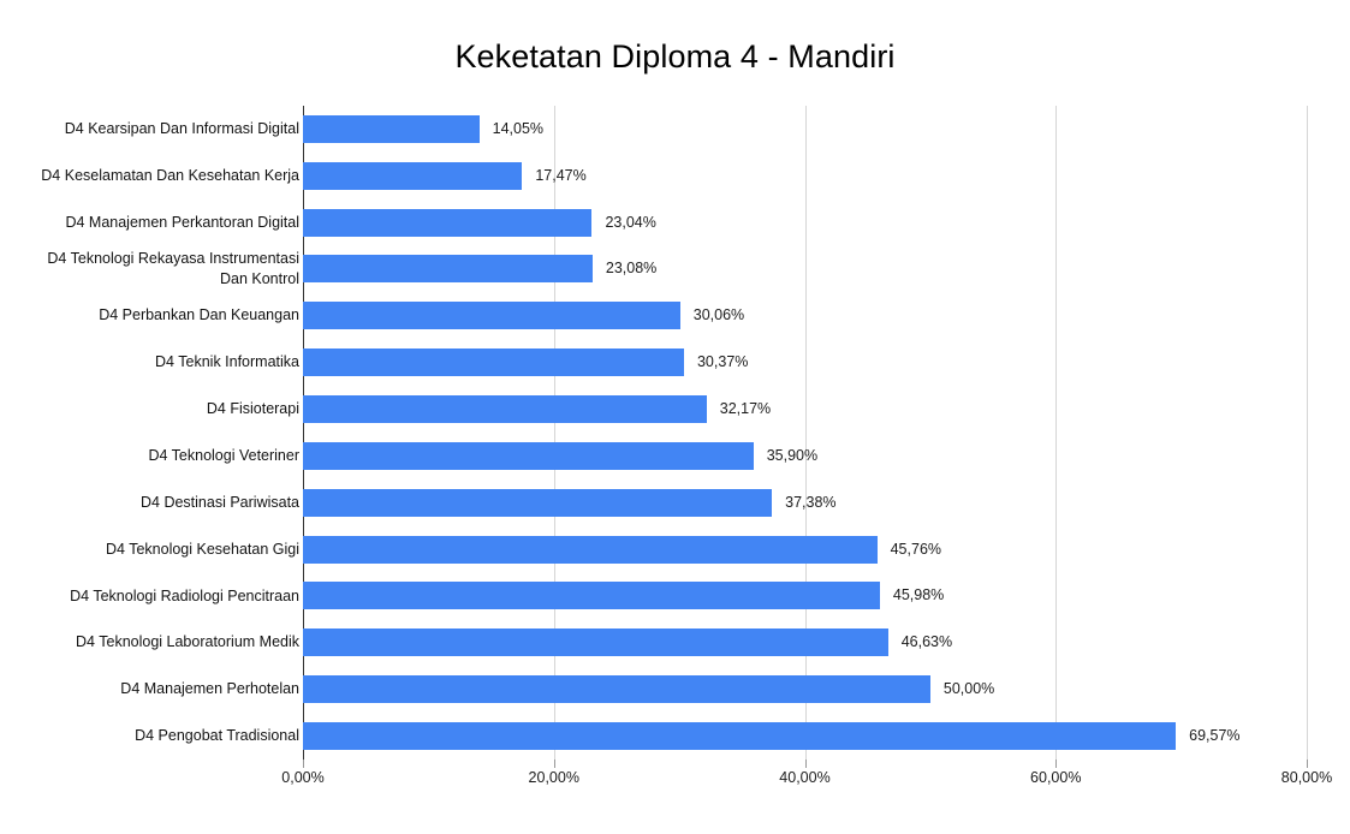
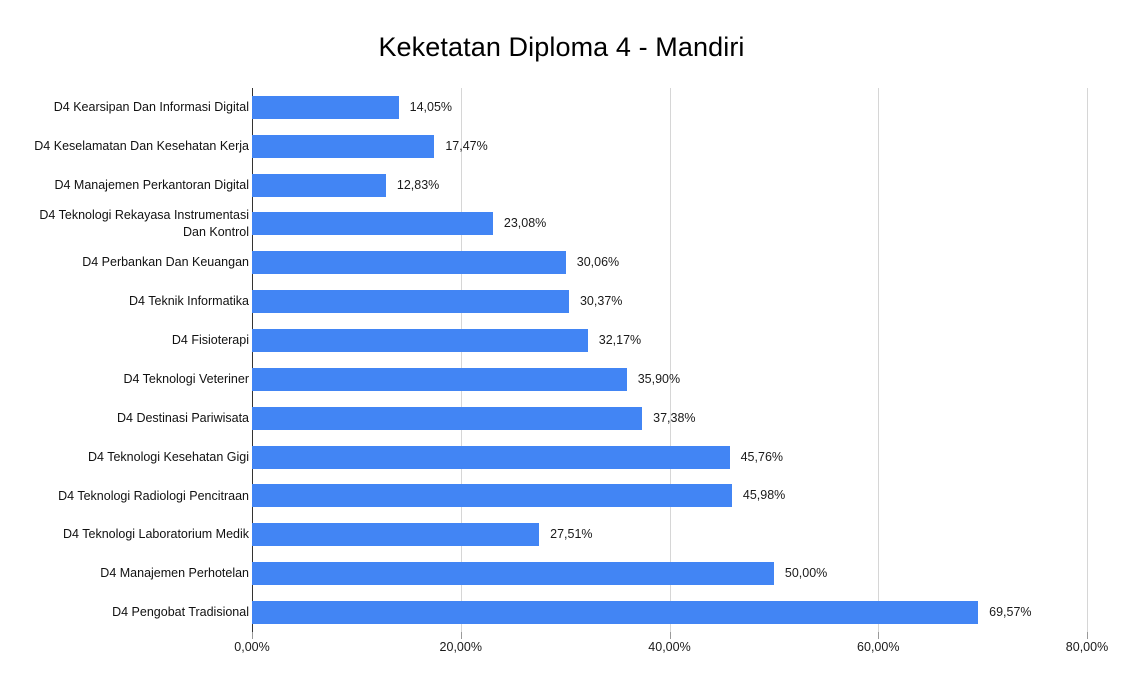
D4 Manajemen Perkantoran Digital: 23,04% -> 12,83%
D4 Teknologi Laboratorium Medik: 46,63% -> 27,51%
